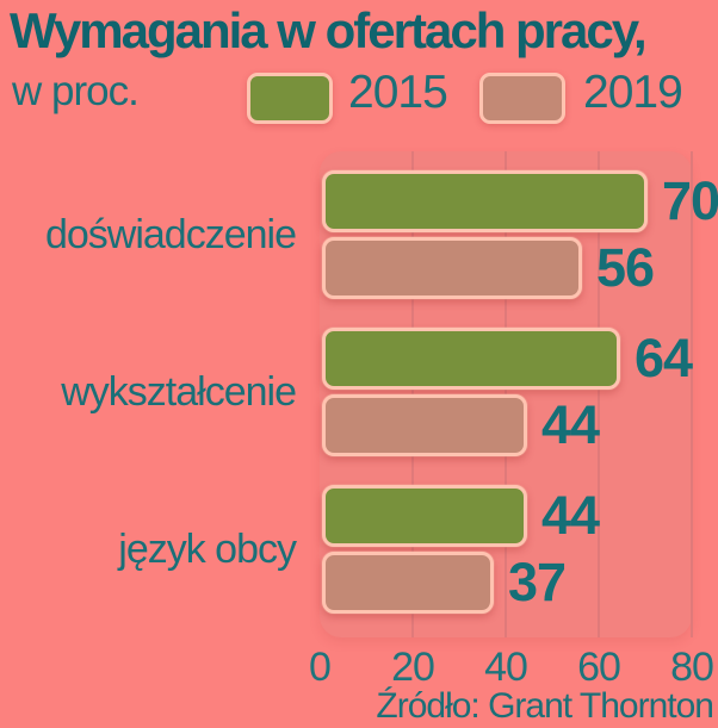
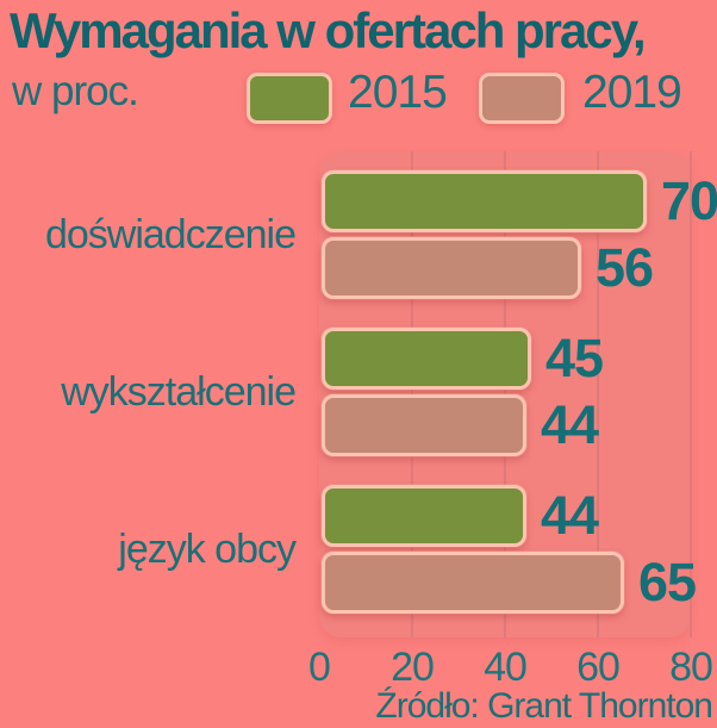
2015/wykształcenie: 64 -> 45
2019/język obcy: 37 -> 65
